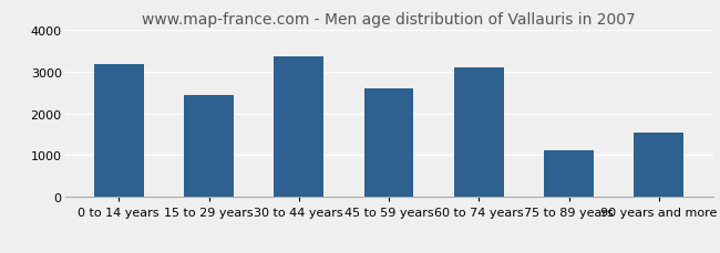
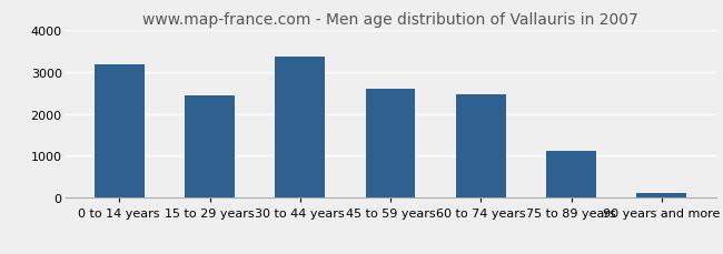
60 to 74 years: 3100 -> 2460
90 years and more: 1550 -> 110
